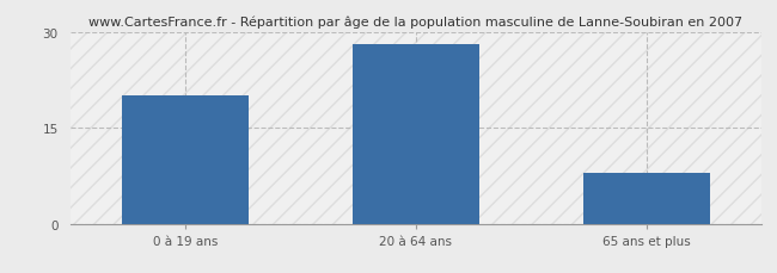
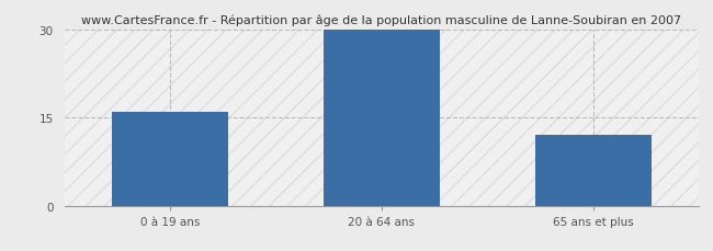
0 à 19 ans: 20 -> 16
20 à 64 ans: 28 -> 30
65 ans et plus: 8 -> 12
